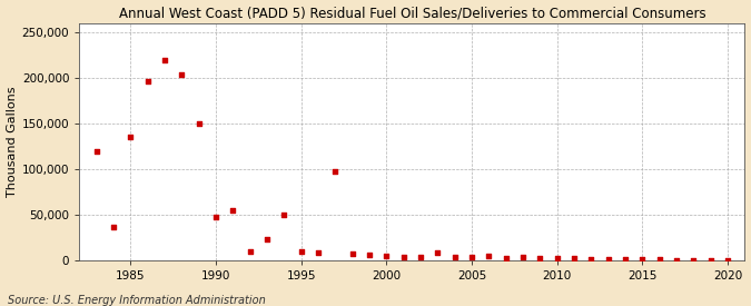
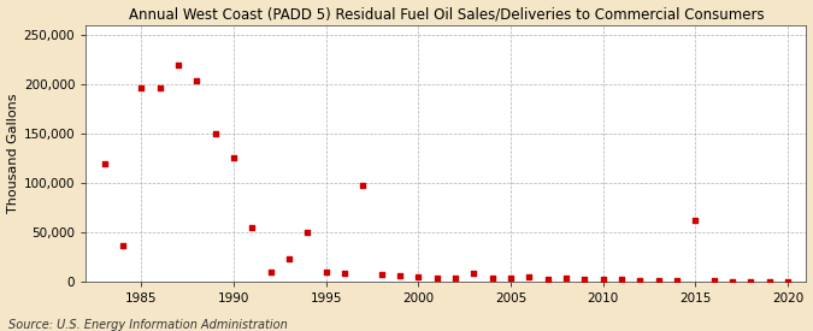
1985: 135,000 -> 196,000
1990: 48,000 -> 126,000
2015: 1,000 -> 62,000
